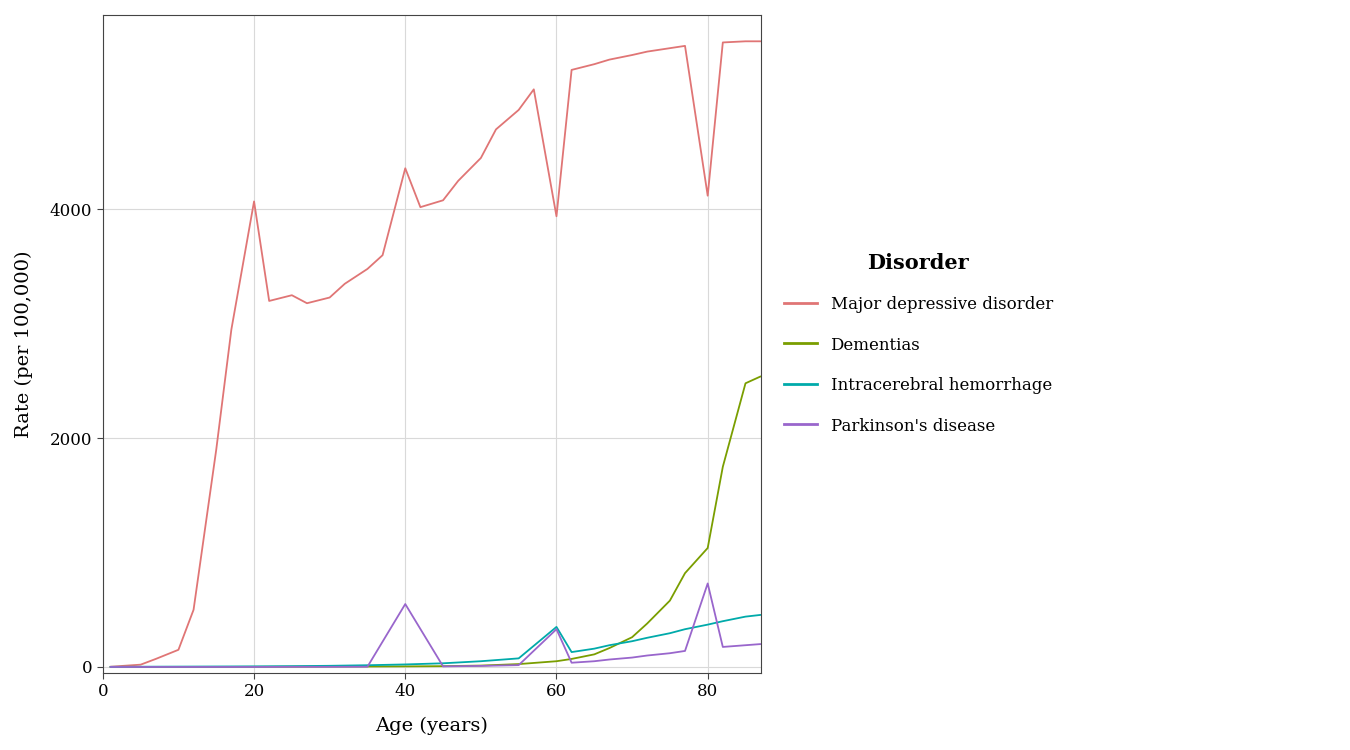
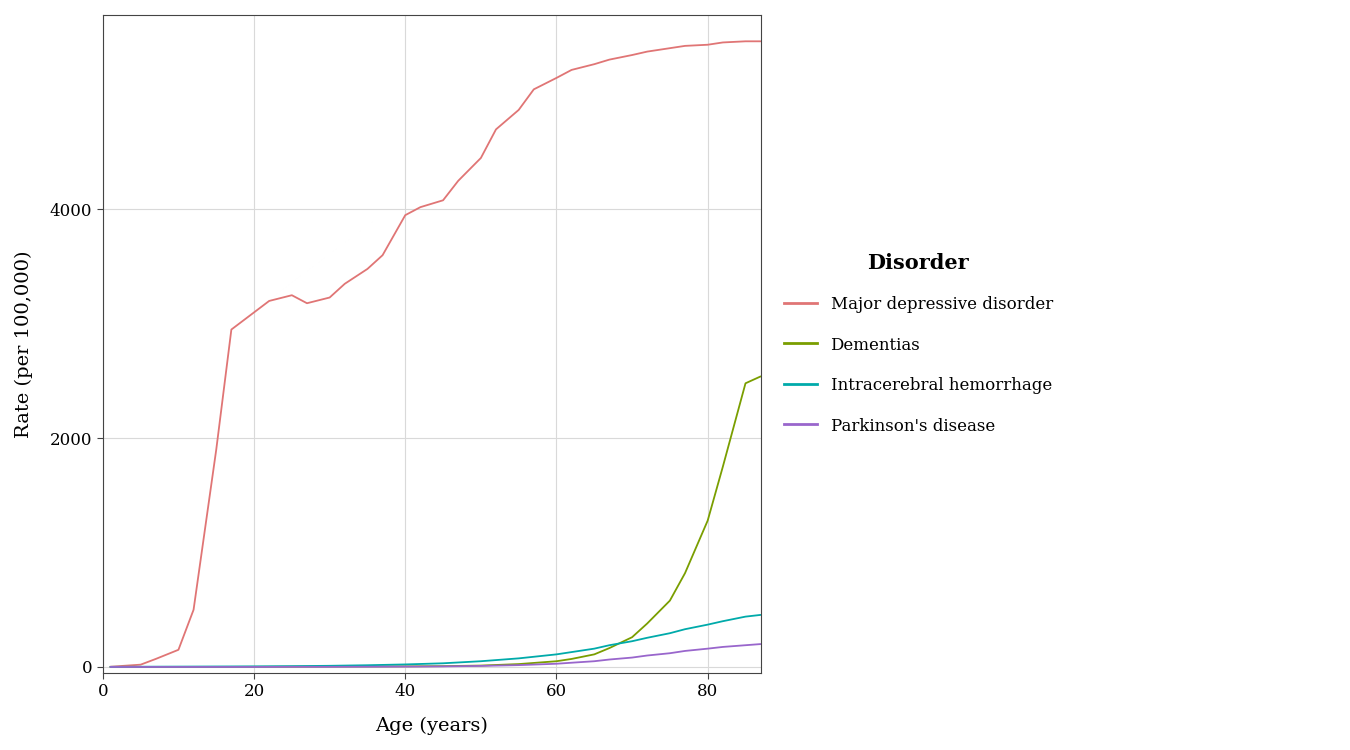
Major depressive disorder/20: 4070 -> 3100
Major depressive disorder/40: 4360 -> 3950
Parkinson's disease/40: 550 -> 0
Major depressive disorder/60: 3940 -> 5150
Intracerebral hemorrhage/60: 350 -> 110
Parkinson's disease/60: 330 -> 30
Major depressive disorder/80: 4120 -> 5440
Dementias/80: 1040 -> 1280
Parkinson's disease/80: 730 -> 160
